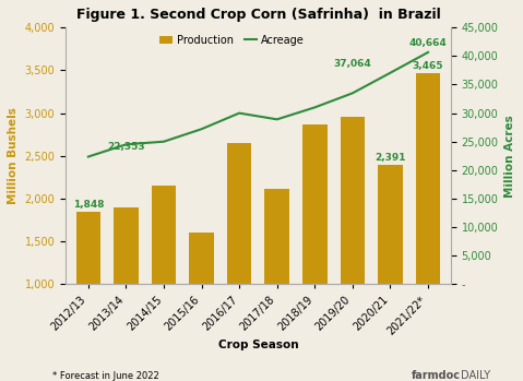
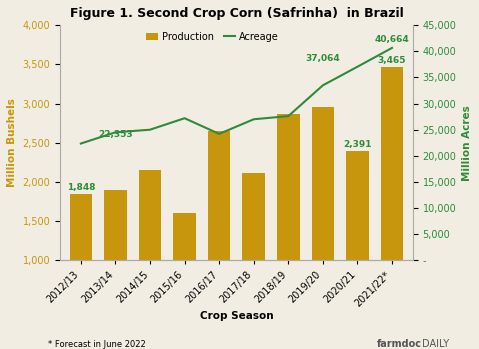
Acreage/2016/17: 30,000 -> 24,200
Acreage/2017/18: 28,900 -> 27,000
Acreage/2018/19: 31,000 -> 27,600
